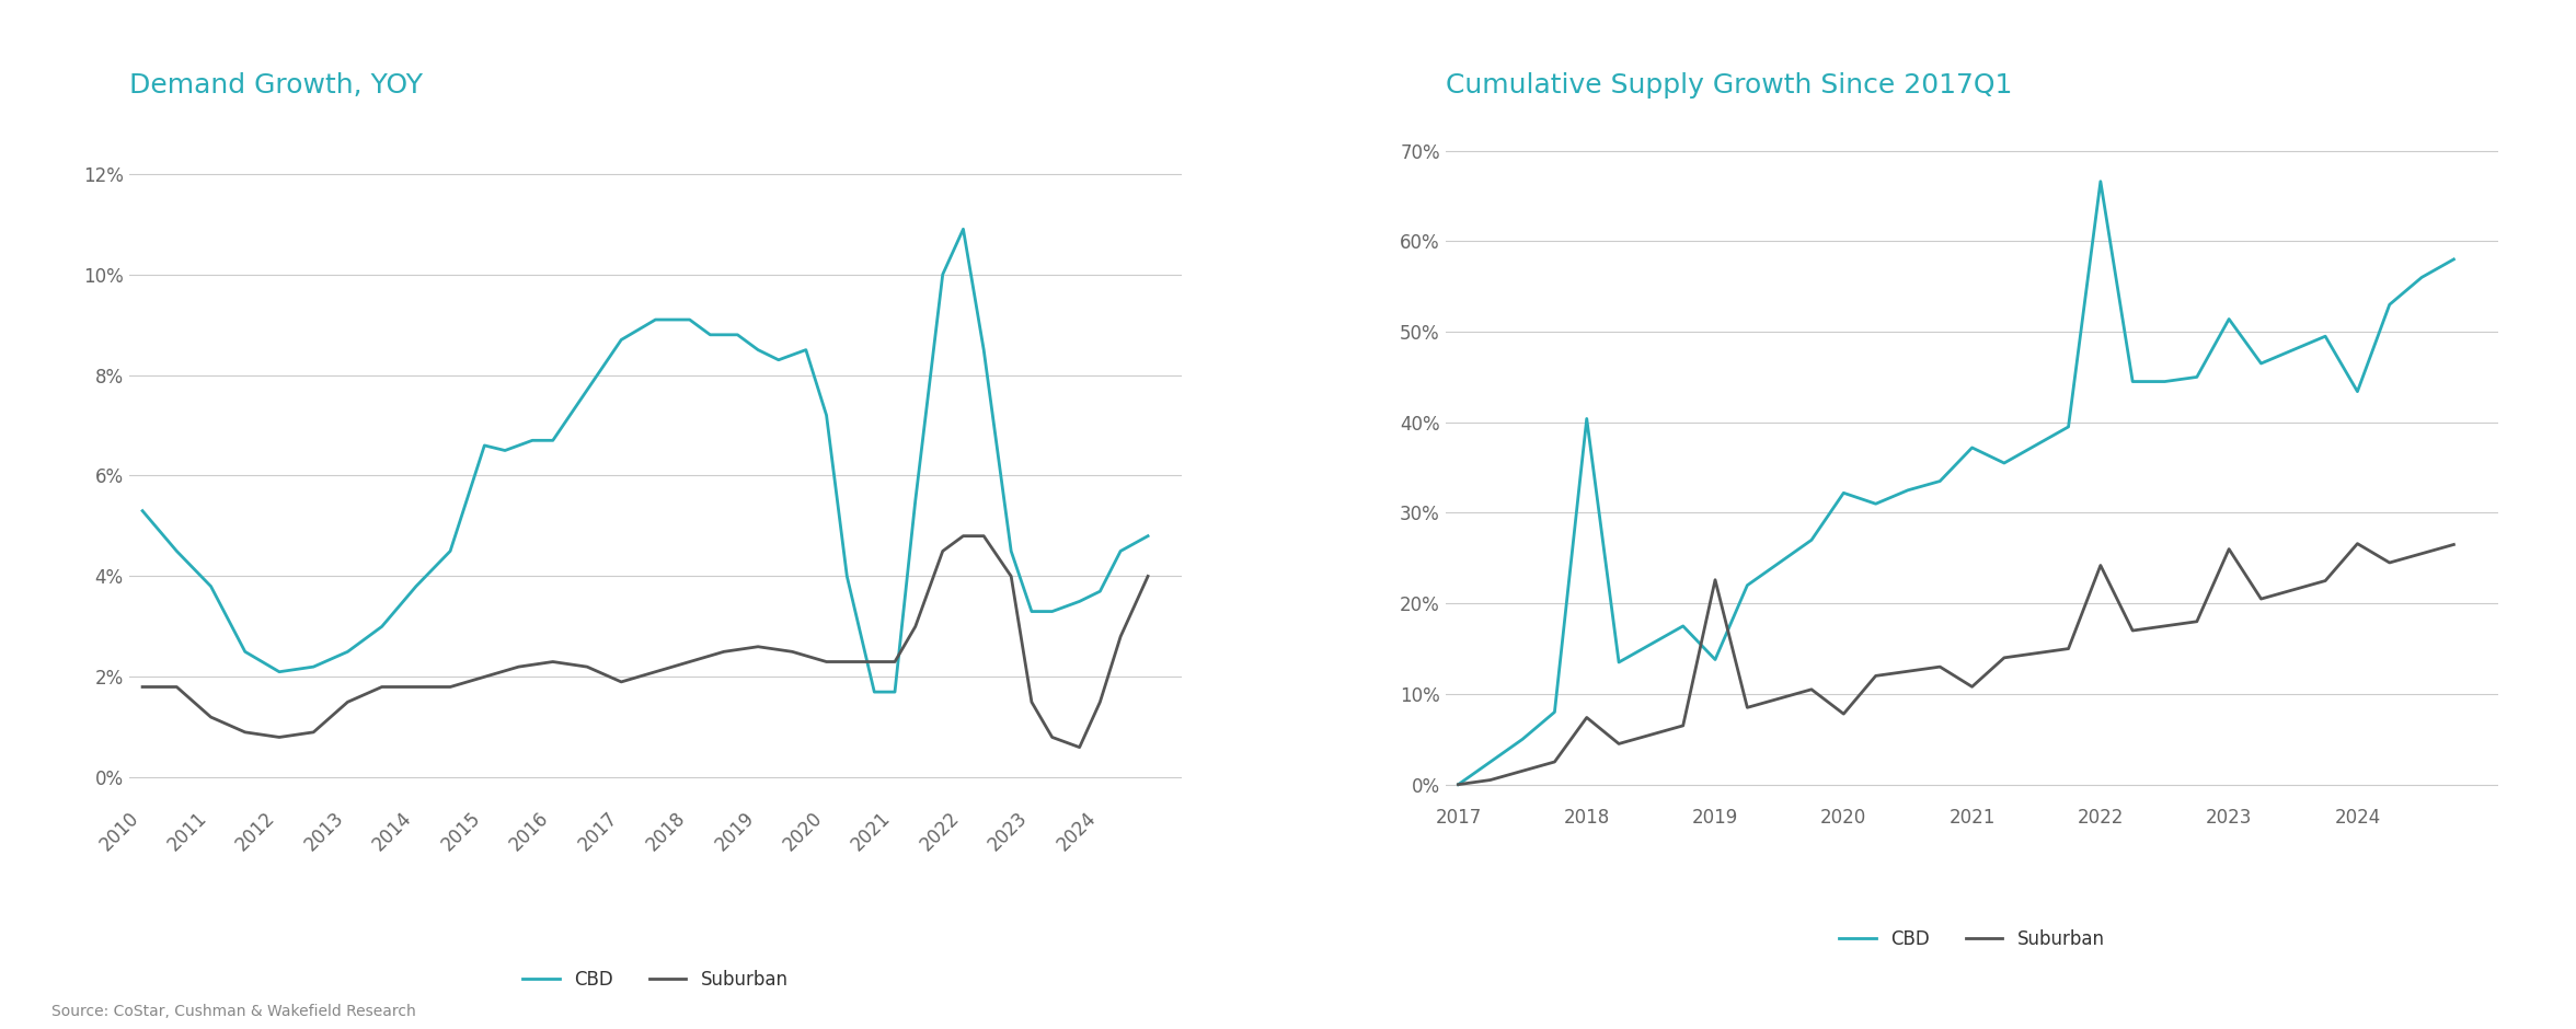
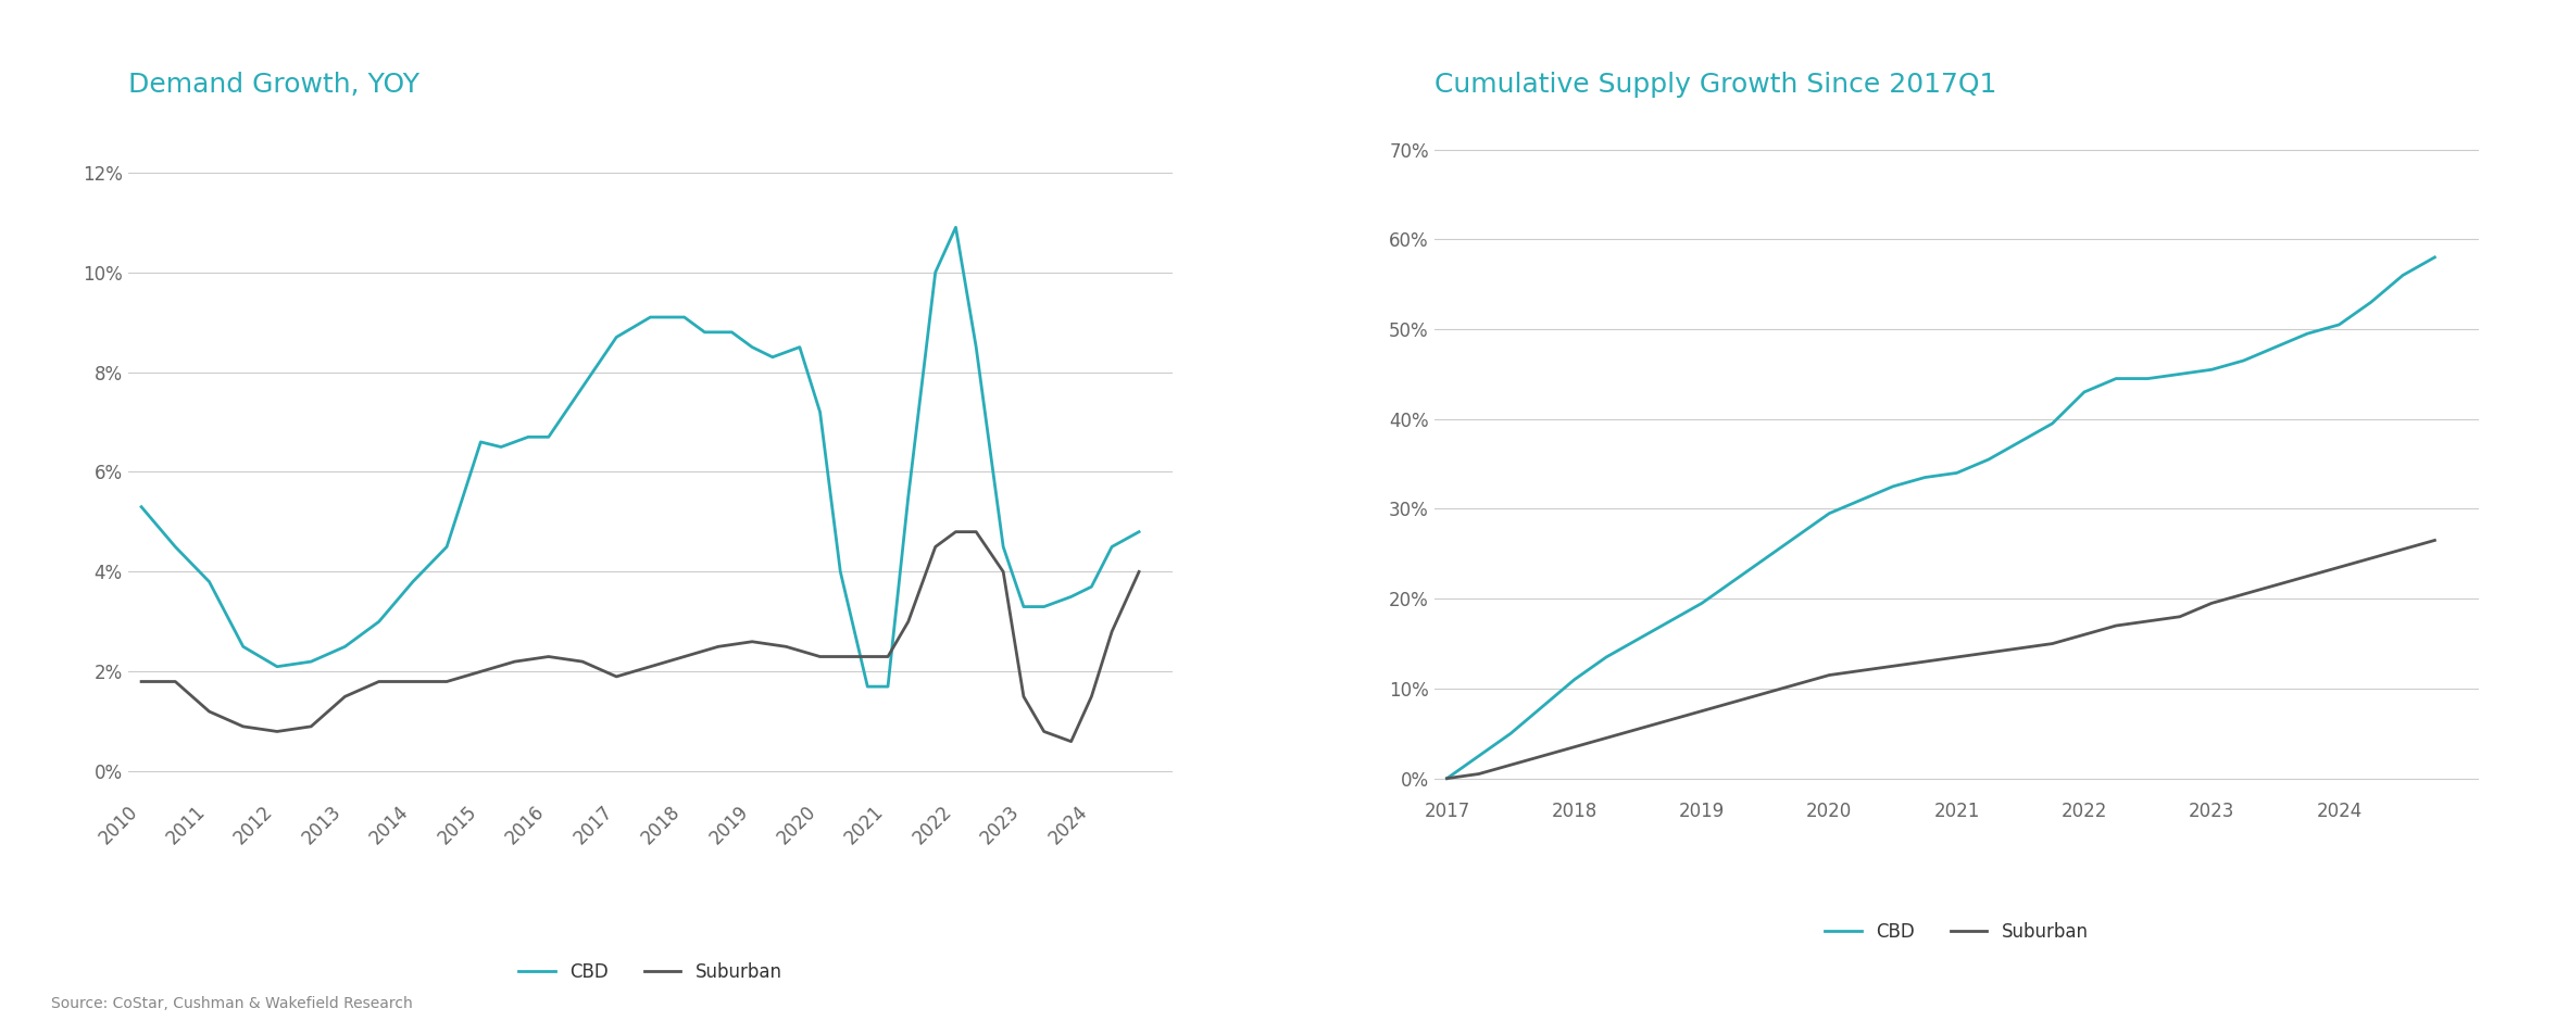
Cumulative Supply Growth Since 2017Q1/CBD/2018: 40.4% -> 11.0%
Cumulative Supply Growth Since 2017Q1/Suburban/2018: 7.4% -> 3.5%
Cumulative Supply Growth Since 2017Q1/CBD/2019: 13.8% -> 19.5%
Cumulative Supply Growth Since 2017Q1/Suburban/2019: 22.6% -> 7.5%
Cumulative Supply Growth Since 2017Q1/CBD/2020: 32.2% -> 29.5%
Cumulative Supply Growth Since 2017Q1/Suburban/2020: 7.8% -> 11.5%
Cumulative Supply Growth Since 2017Q1/CBD/2021: 37.2% -> 34.0%
Cumulative Supply Growth Since 2017Q1/Suburban/2021: 10.8% -> 13.5%
Cumulative Supply Growth Since 2017Q1/CBD/2022: 66.6% -> 43.0%
Cumulative Supply Growth Since 2017Q1/Suburban/2022: 24.2% -> 16.0%
Cumulative Supply Growth Since 2017Q1/CBD/2023: 51.4% -> 45.5%
Cumulative Supply Growth Since 2017Q1/Suburban/2023: 26.0% -> 19.5%
Cumulative Supply Growth Since 2017Q1/CBD/2024: 43.4% -> 50.5%
Cumulative Supply Growth Since 2017Q1/Suburban/2024: 26.6% -> 23.5%
